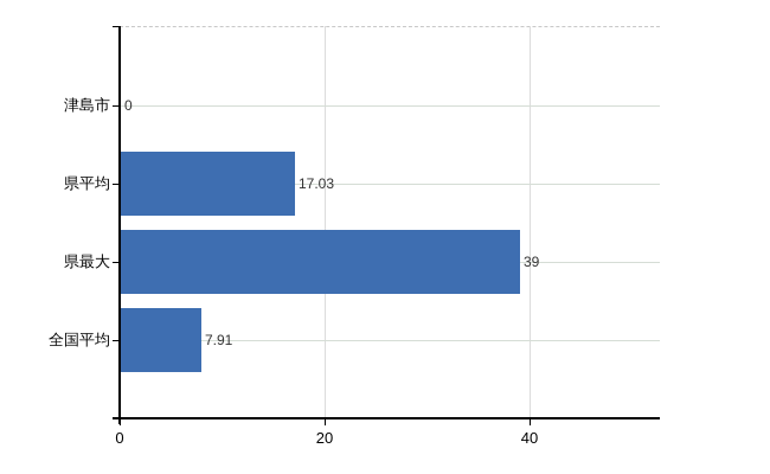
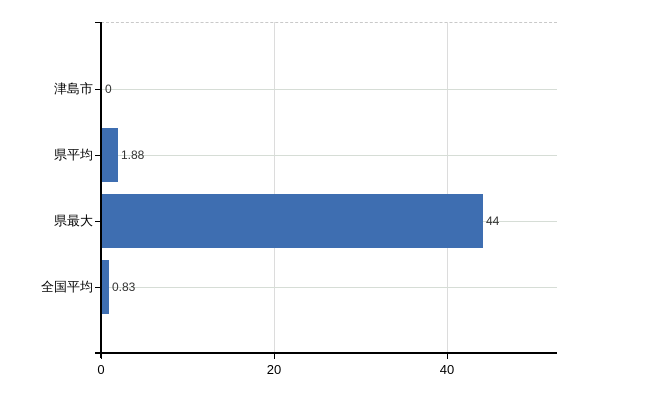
県平均: 17.03 -> 1.88
県最大: 39 -> 44
全国平均: 7.91 -> 0.83
